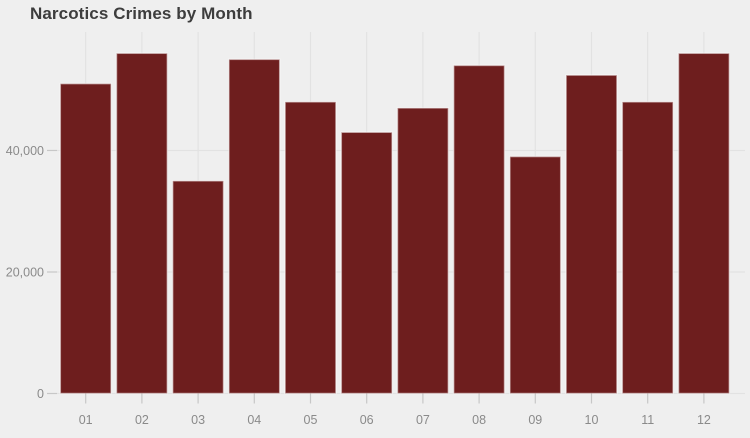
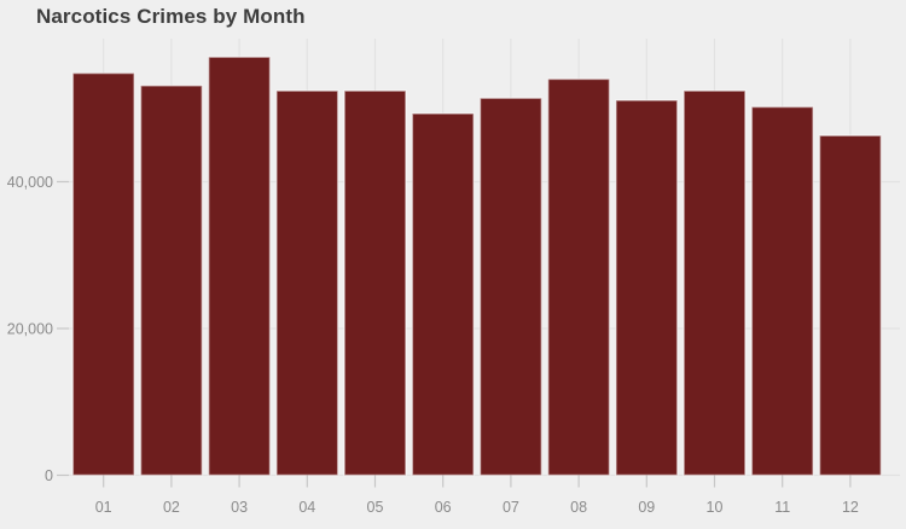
01: 51000 -> 55000
02: 56000 -> 53000
03: 35000 -> 57000
04: 55000 -> 52000
05: 48000 -> 52000
06: 43000 -> 49000
07: 47000 -> 51000
09: 39000 -> 51000
11: 48000 -> 50000
12: 56000 -> 46000
